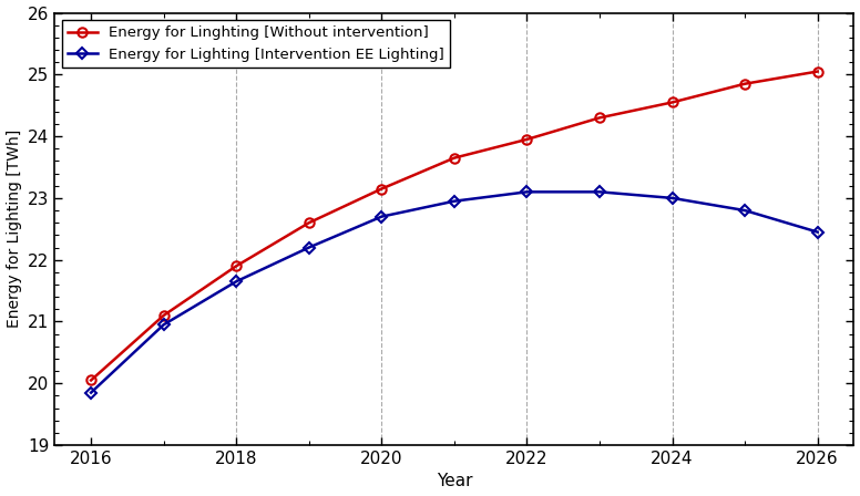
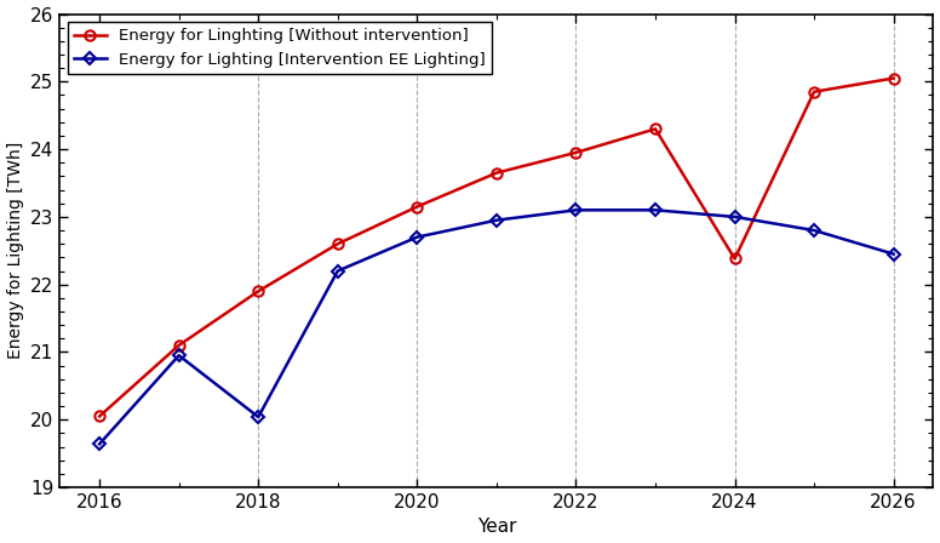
Energy for Lighting [Intervention EE Lighting]/2016: 19.85 -> 19.64
Energy for Lighting [Intervention EE Lighting]/2018: 21.65 -> 20.04
Energy for Linghting [Without intervention]/2024: 24.55 -> 22.38
